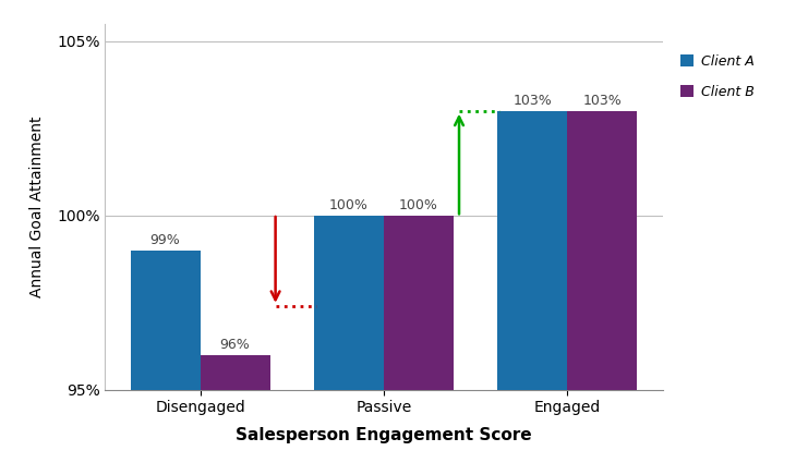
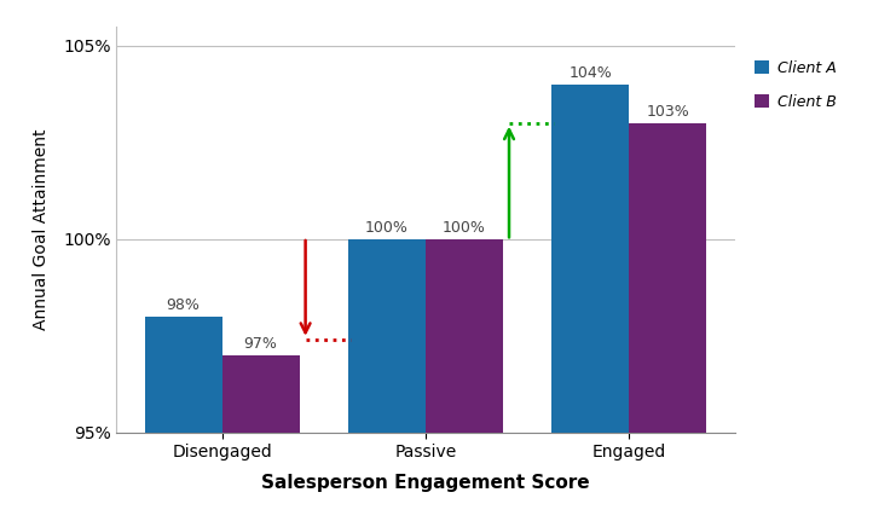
Client A/Disengaged: 99% -> 98%
Client B/Disengaged: 96% -> 97%
Client A/Engaged: 103% -> 104%
